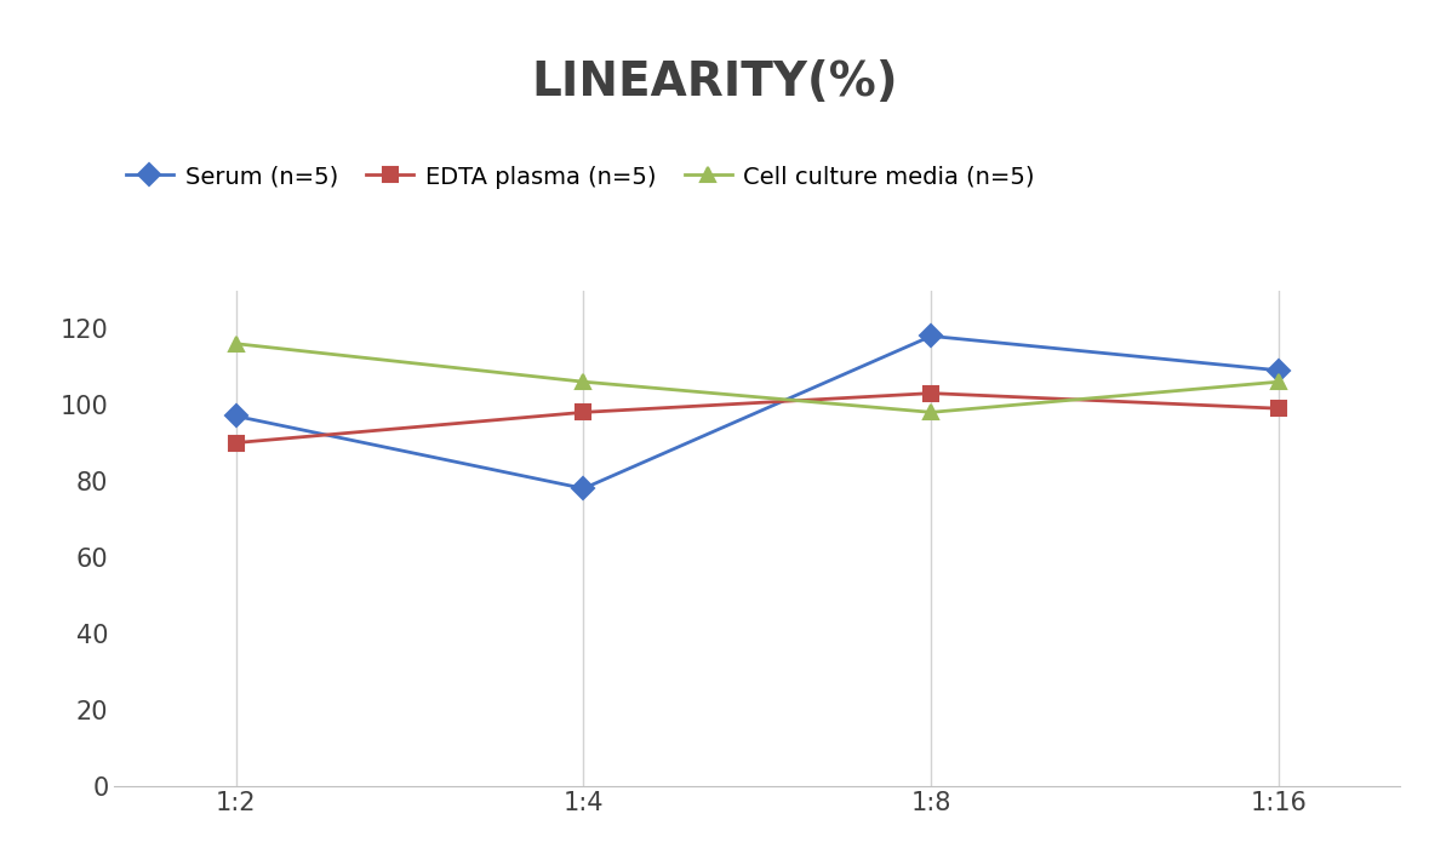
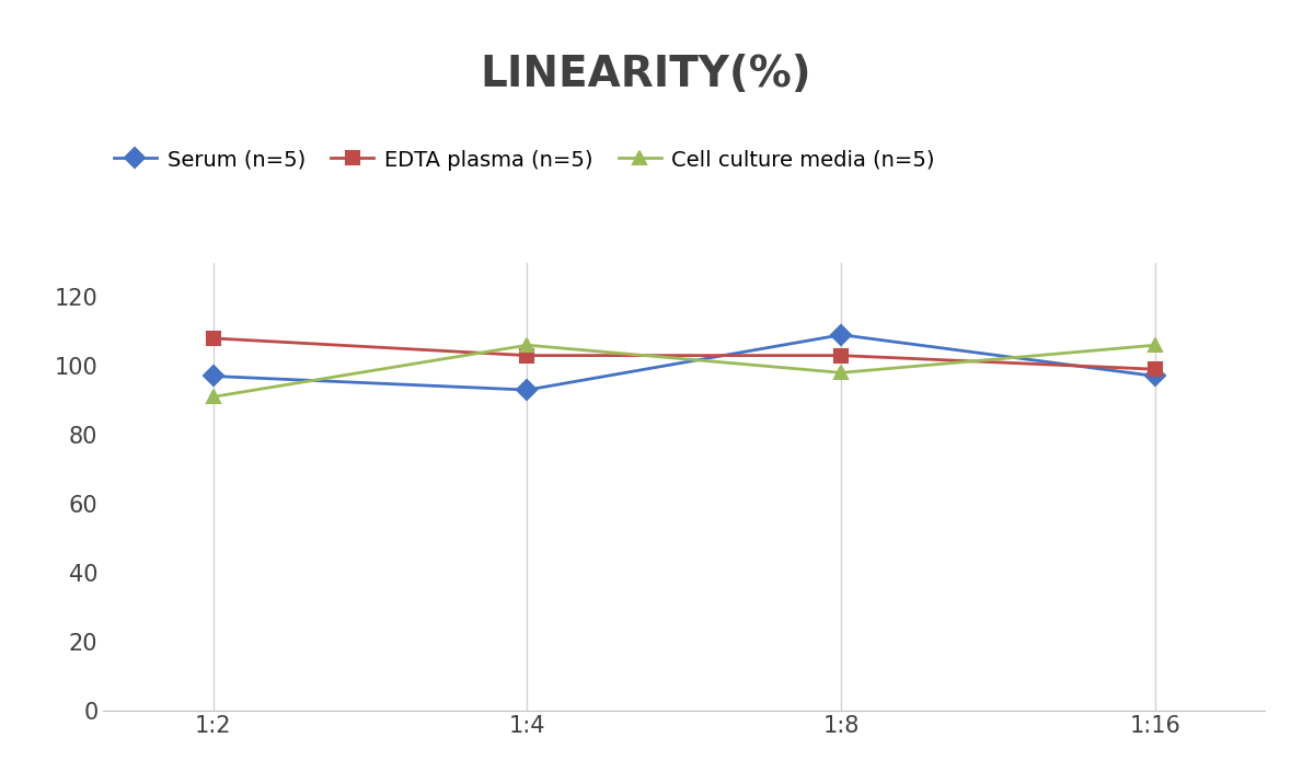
EDTA plasma (n=5)/1:2: 90 -> 108
Cell culture media (n=5)/1:2: 116 -> 91
Serum (n=5)/1:4: 78 -> 93
EDTA plasma (n=5)/1:4: 98 -> 103
Serum (n=5)/1:8: 118 -> 109
Serum (n=5)/1:16: 109 -> 97
